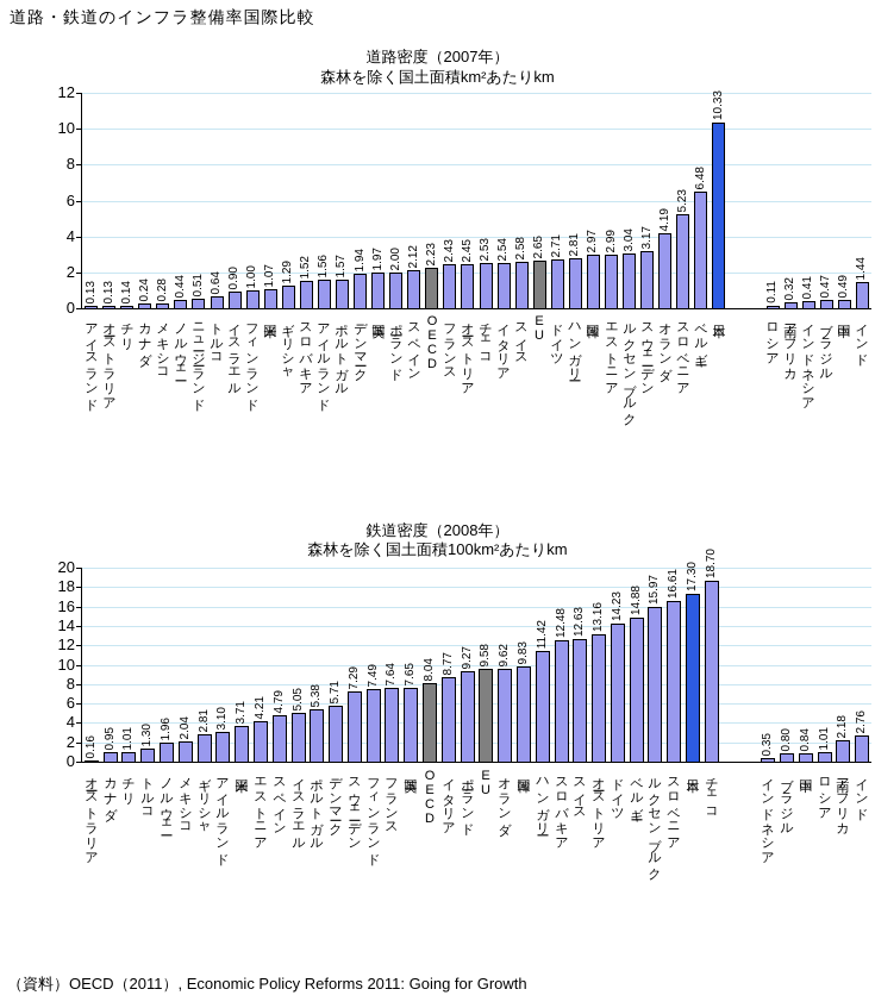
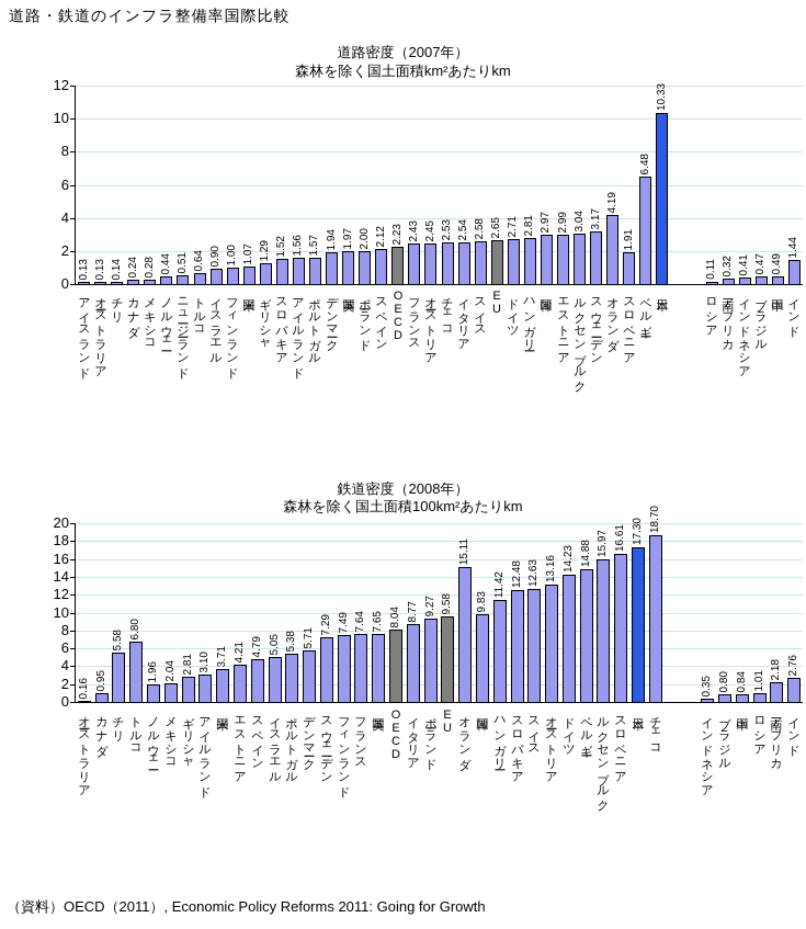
道路密度（2007年）/スロベニア: 5.23 -> 1.91
鉄道密度（2008年）/チリ: 1.01 -> 5.58
鉄道密度（2008年）/トルコ: 1.30 -> 6.80
鉄道密度（2008年）/オランダ: 9.62 -> 15.11
